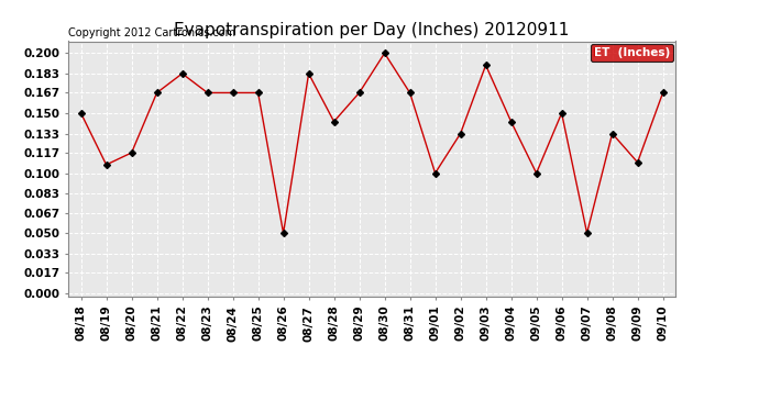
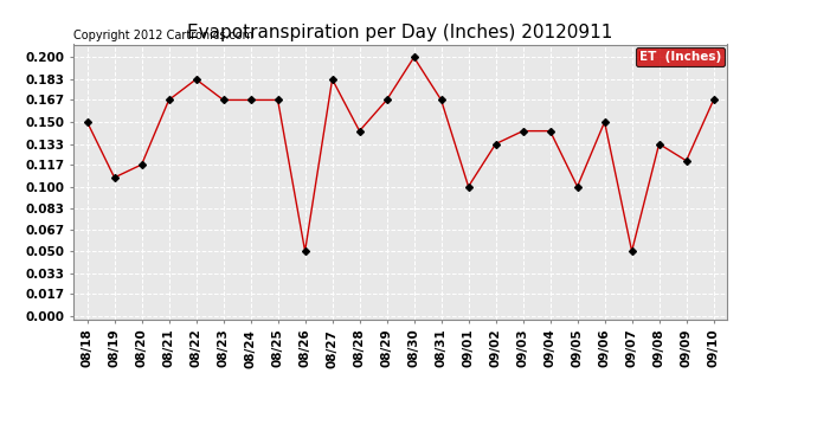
09/03: 0.190 -> 0.143
09/09: 0.109 -> 0.120
